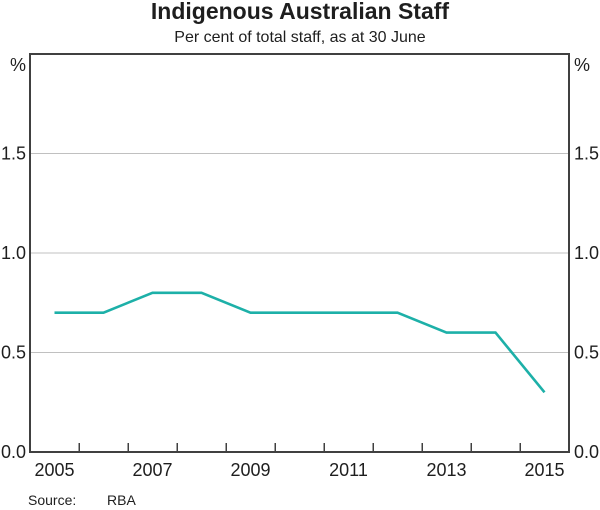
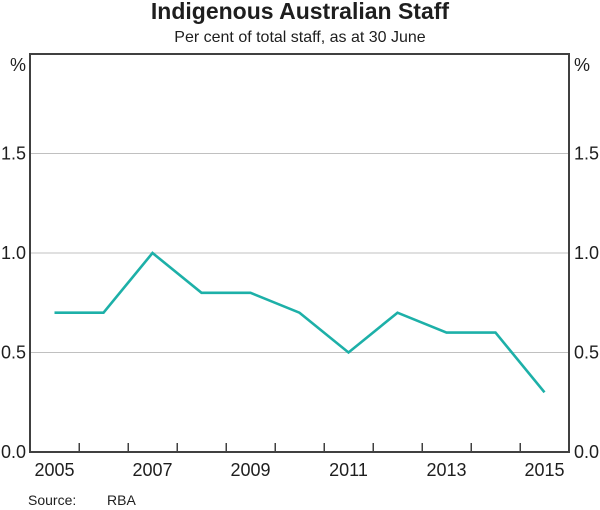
2007: 0.8 -> 1.0
2009: 0.7 -> 0.8
2011: 0.7 -> 0.5
